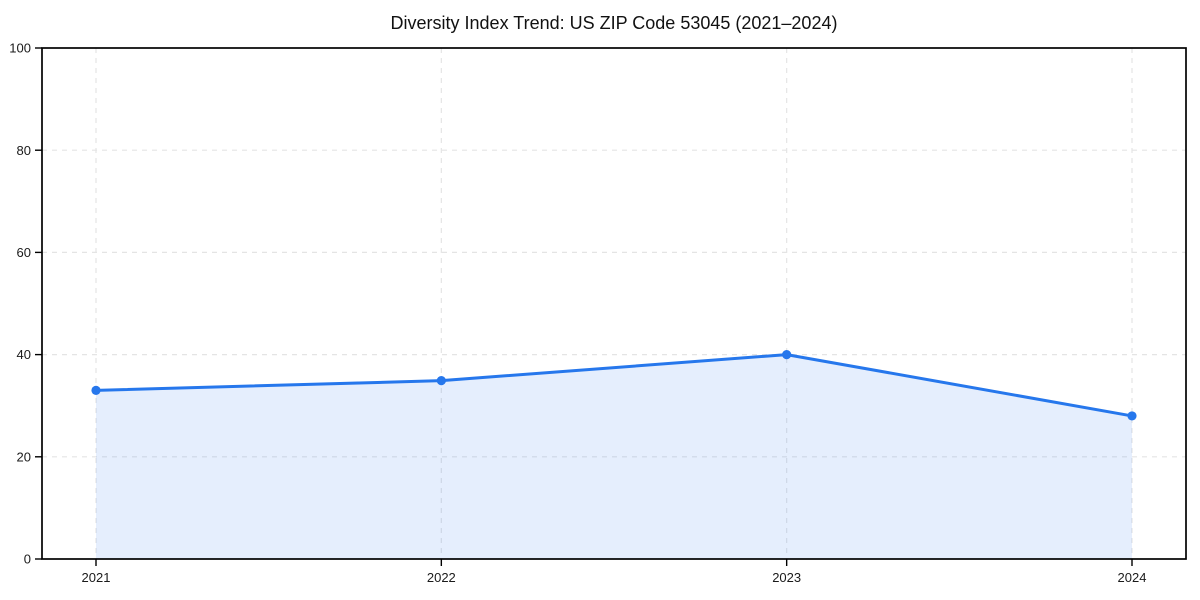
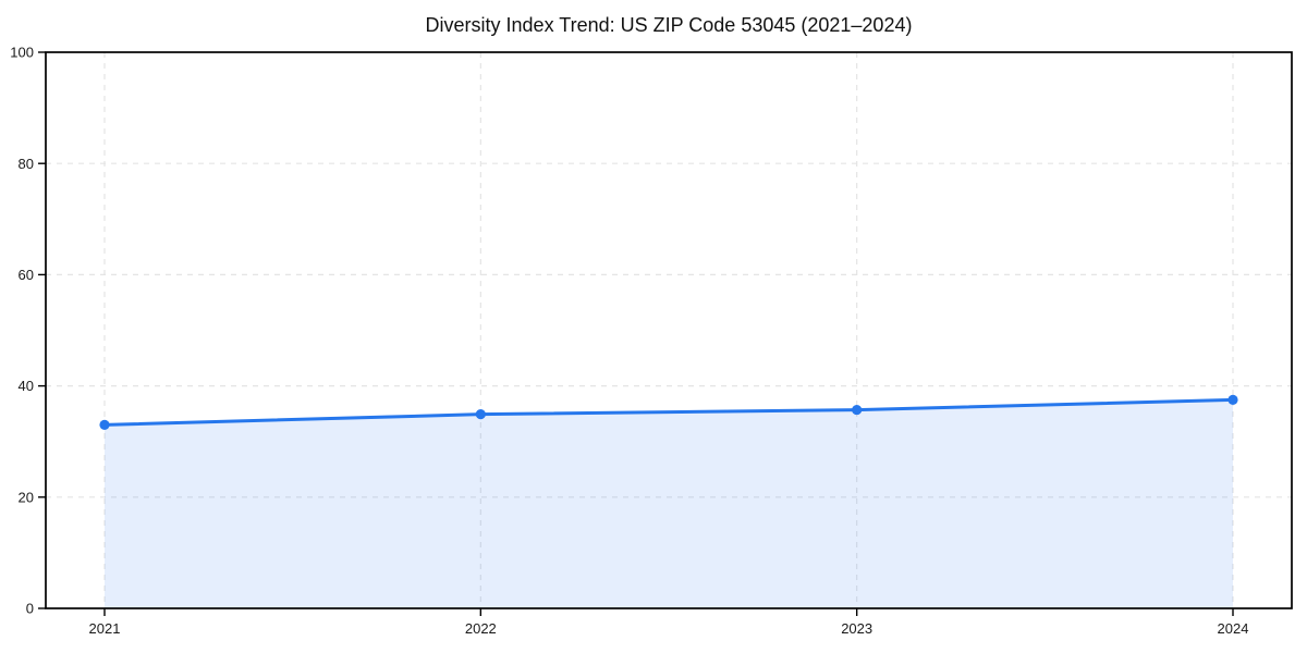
2023: 40 -> 36
2024: 28 -> 38
